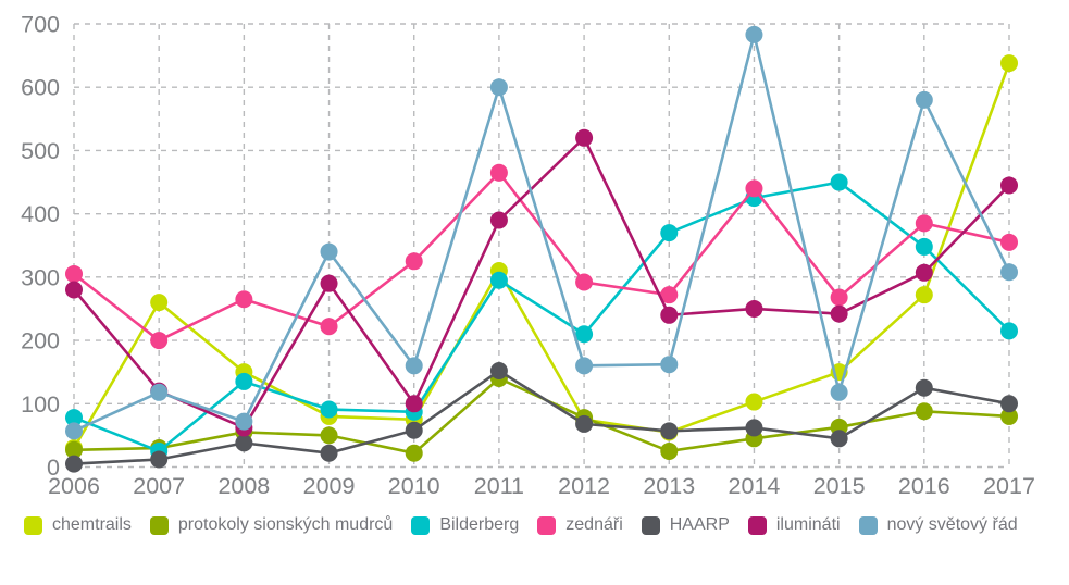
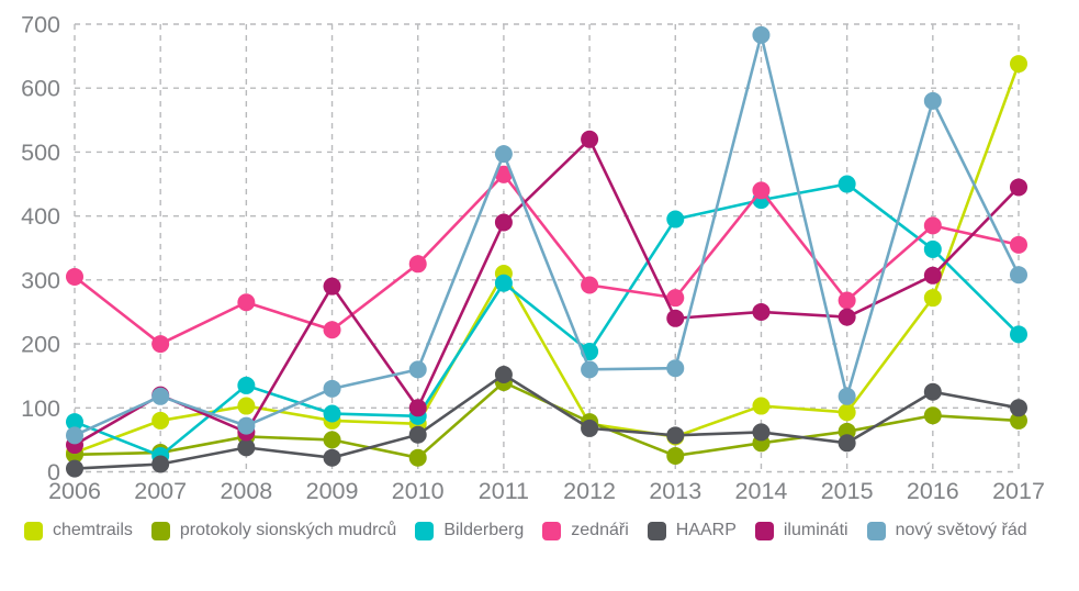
ilumináti/2006: 280 -> 40
chemtrails/2007: 260 -> 80
chemtrails/2008: 150 -> 100
nový světový řád/2009: 340 -> 130
nový světový řád/2011: 600 -> 500
Bilderberg/2012: 210 -> 190
Bilderberg/2013: 370 -> 400
chemtrails/2015: 150 -> 90
